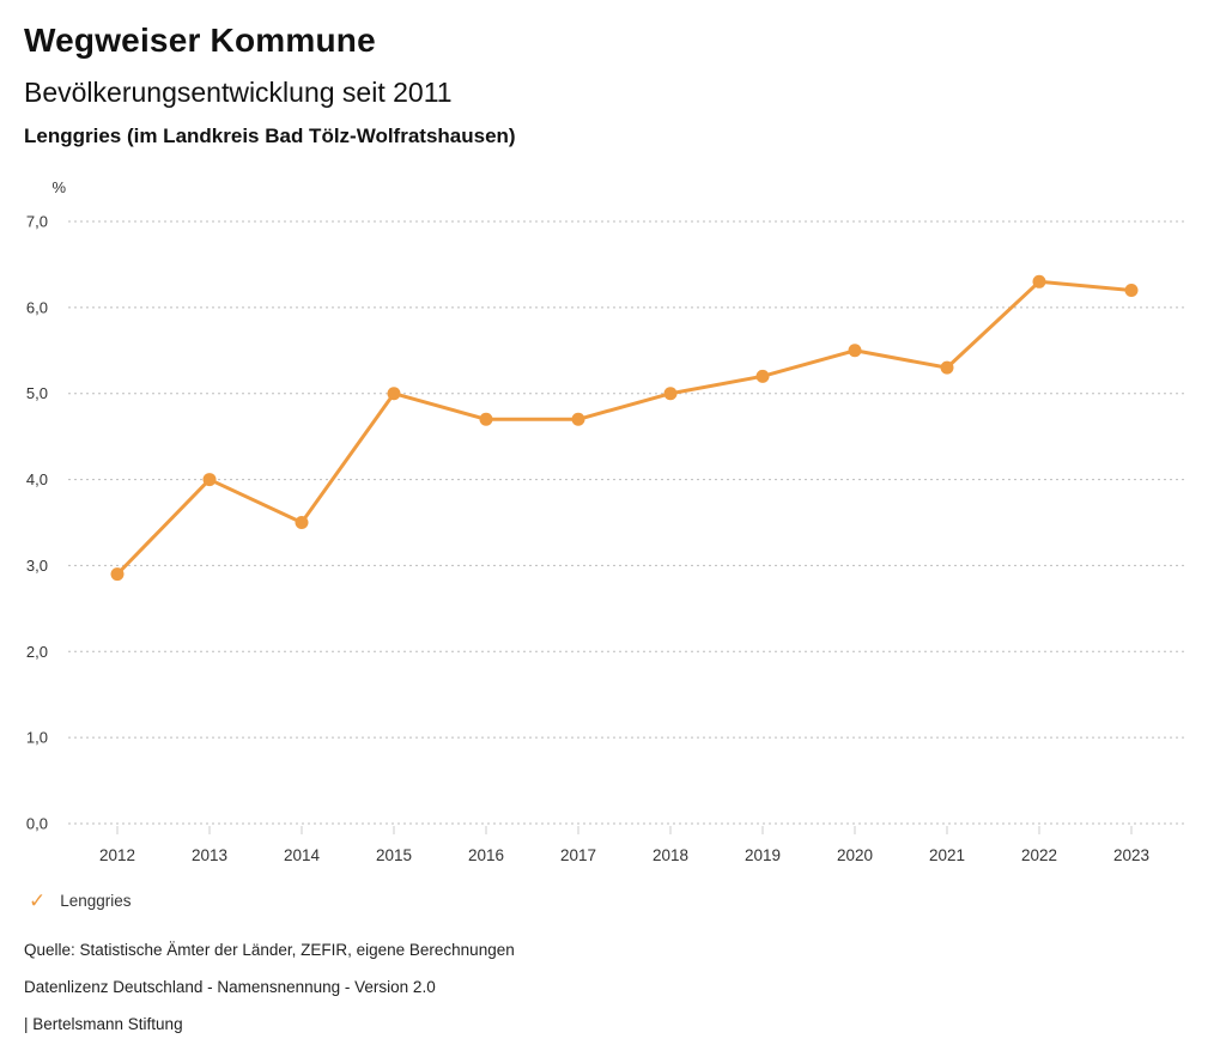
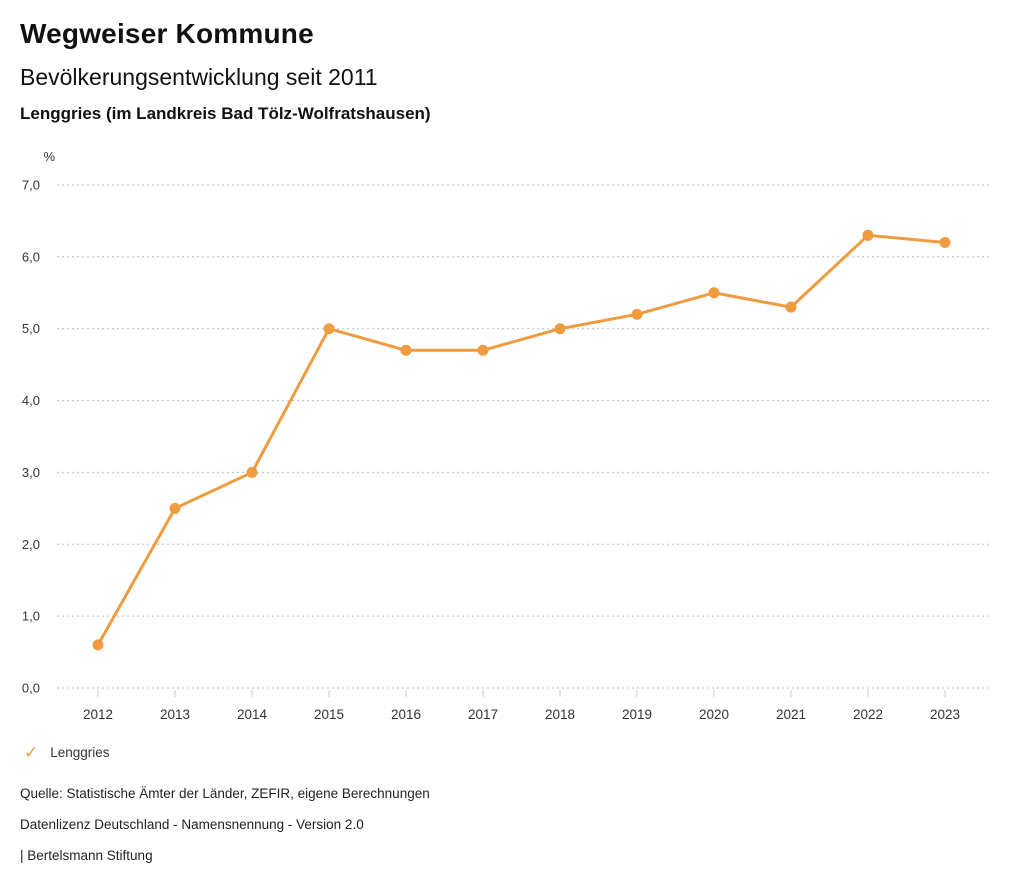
2012: 2,9 -> 0,6
2013: 4,0 -> 2,5
2014: 3,5 -> 3,0
